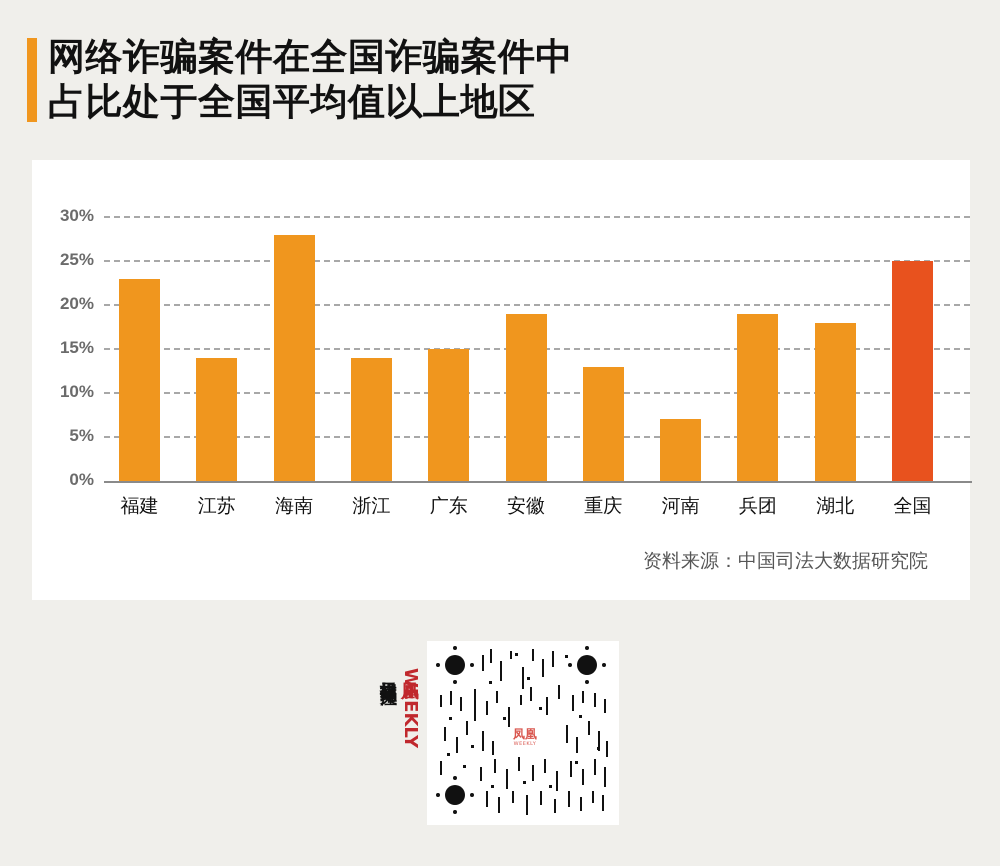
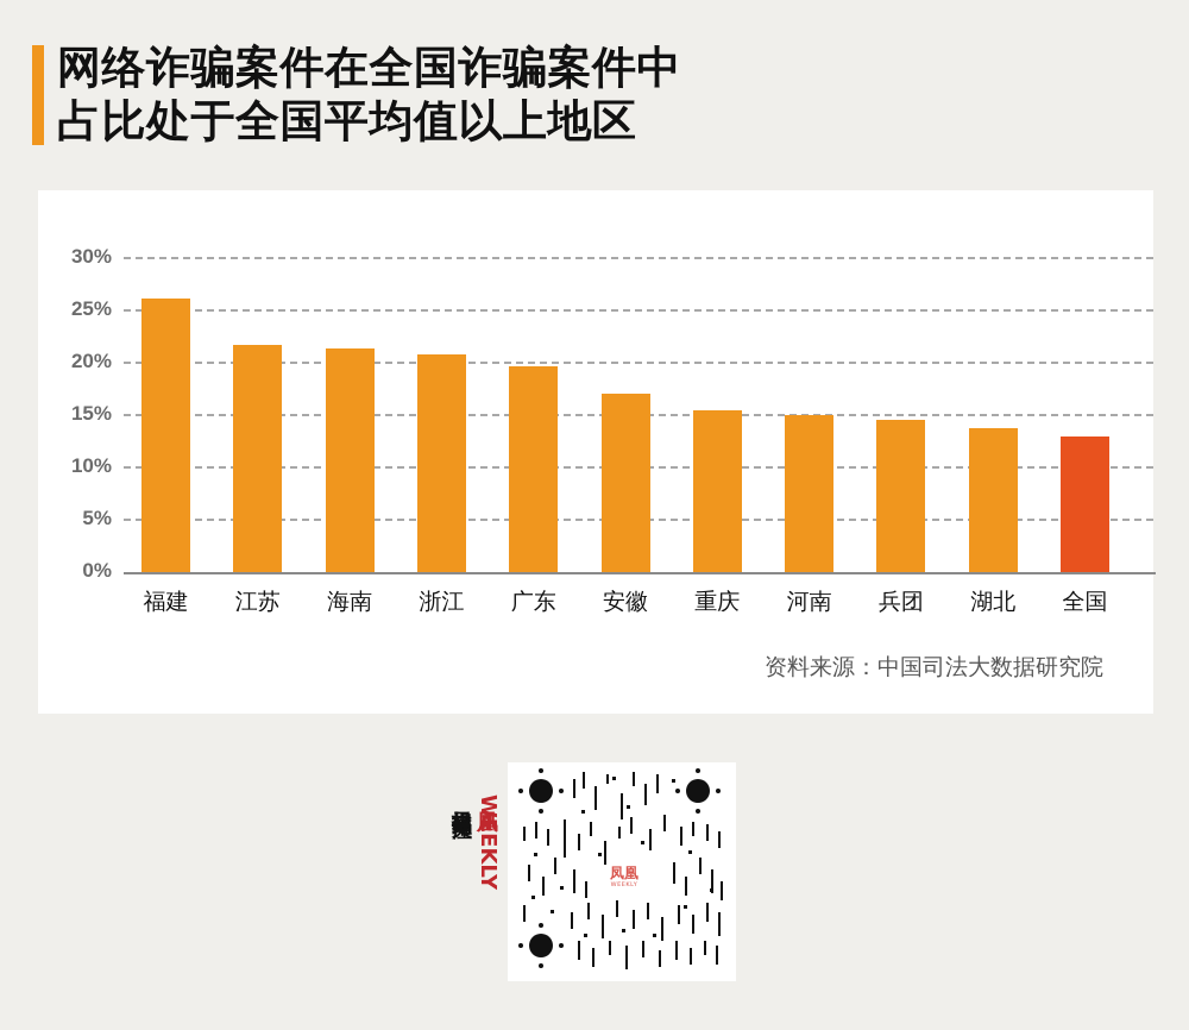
福建: 23% -> 26%
江苏: 14% -> 22%
海南: 28% -> 21%
浙江: 14% -> 21%
广东: 15% -> 20%
安徽: 19% -> 17%
重庆: 13% -> 15%
河南: 7% -> 15%
兵团: 19% -> 14%
湖北: 18% -> 14%
全国: 25% -> 13%
